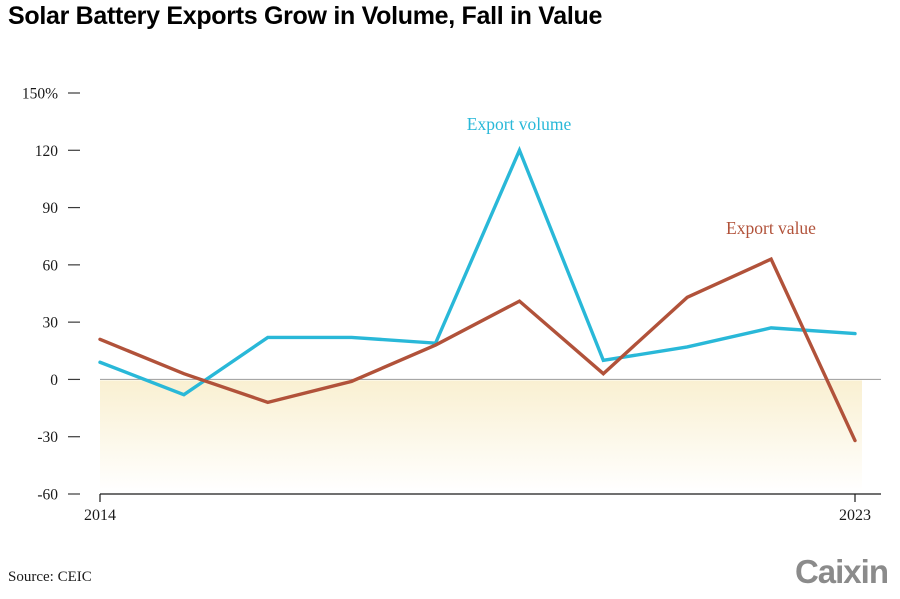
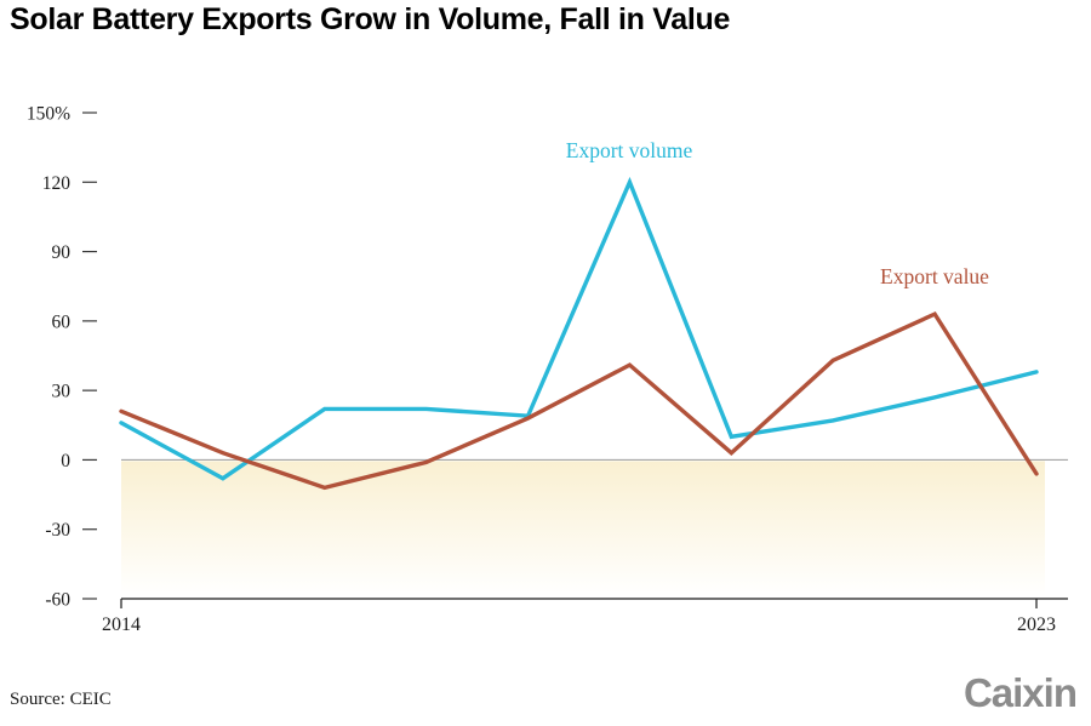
Export volume/2014: 9% -> 16%
Export volume/2023: 24% -> 38%
Export value/2023: -32% -> -6%
